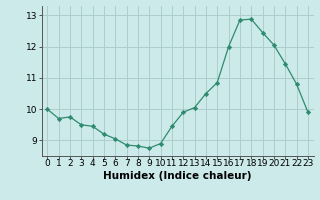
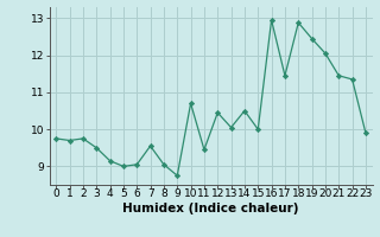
0: 10.00 -> 9.75
4: 9.45 -> 9.15
5: 9.20 -> 9.00
7: 8.85 -> 9.55
8: 8.82 -> 9.05
10: 8.90 -> 10.70
12: 9.90 -> 10.45
15: 10.85 -> 10.00
16: 12.00 -> 12.95
17: 12.85 -> 11.45
22: 10.80 -> 11.35
